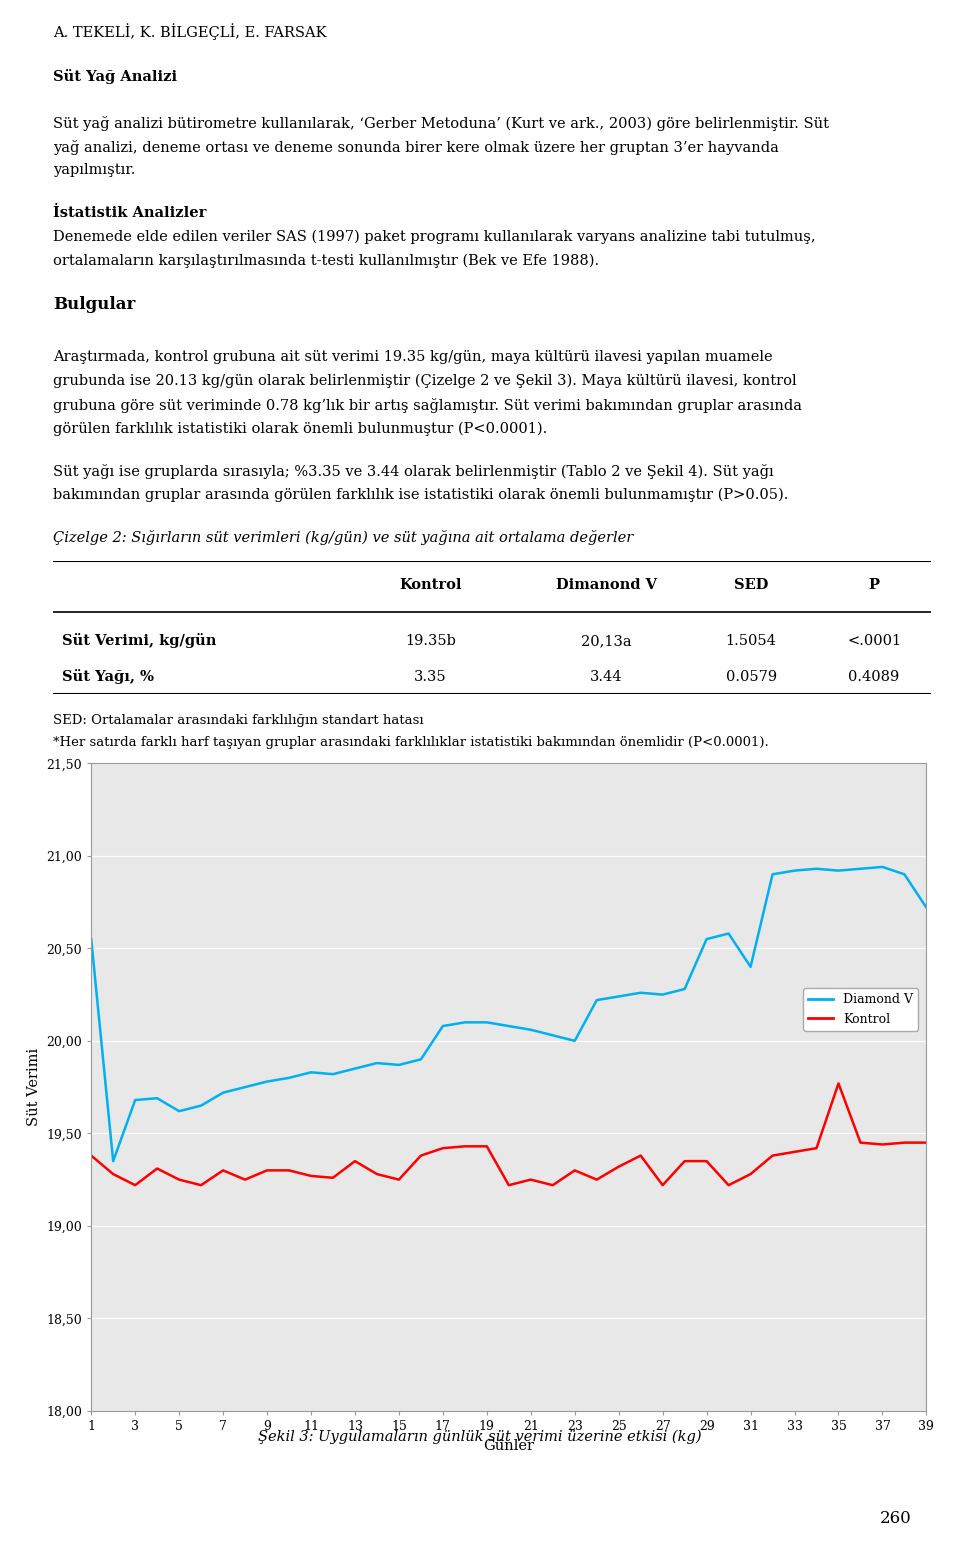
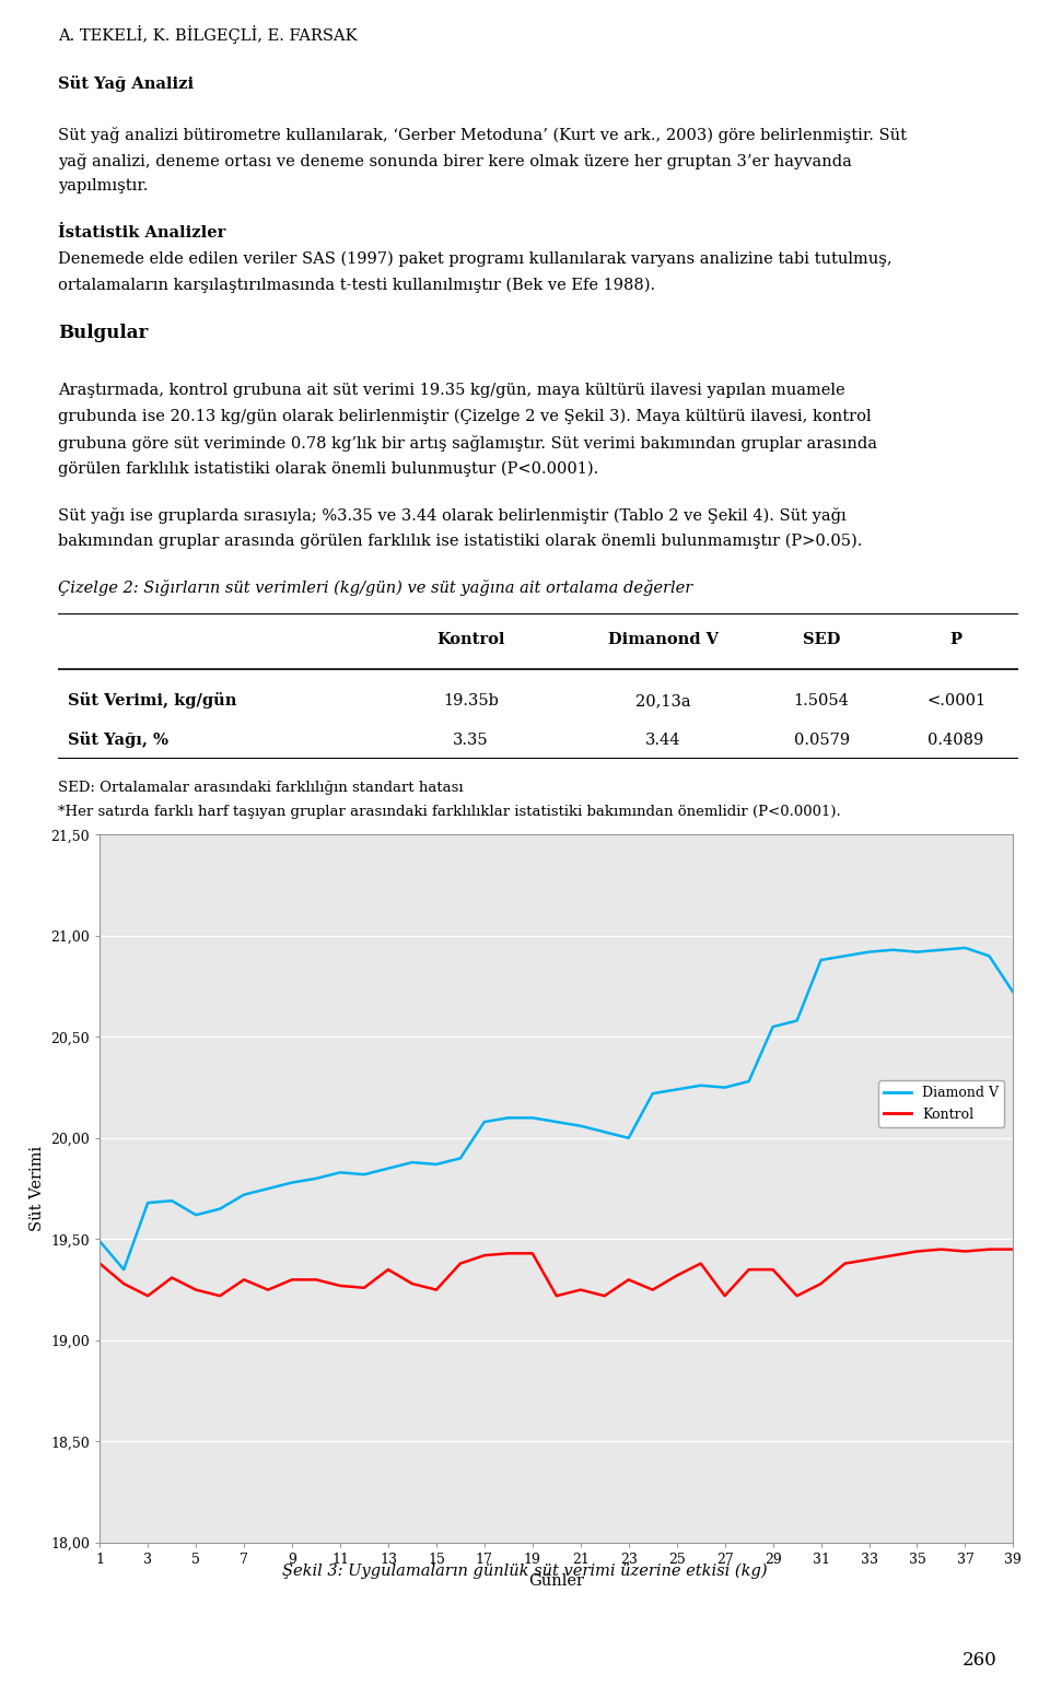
Diamond V/1: 20,55 -> 19,49
Diamond V/31: 20,40 -> 20,88
Kontrol/35: 19,77 -> 19,44
